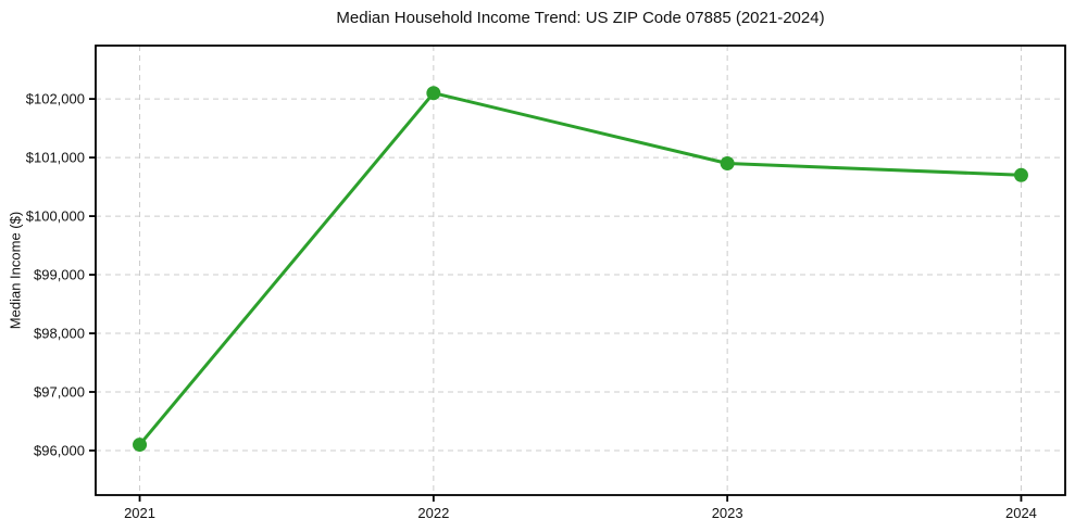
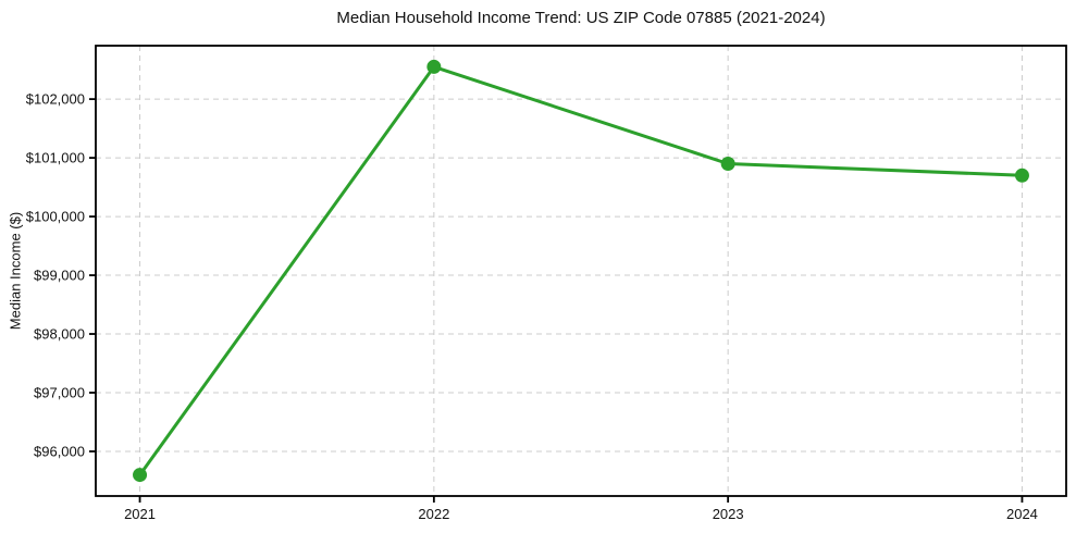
2021: $96100 -> $95600
2022: $102100 -> $102600
